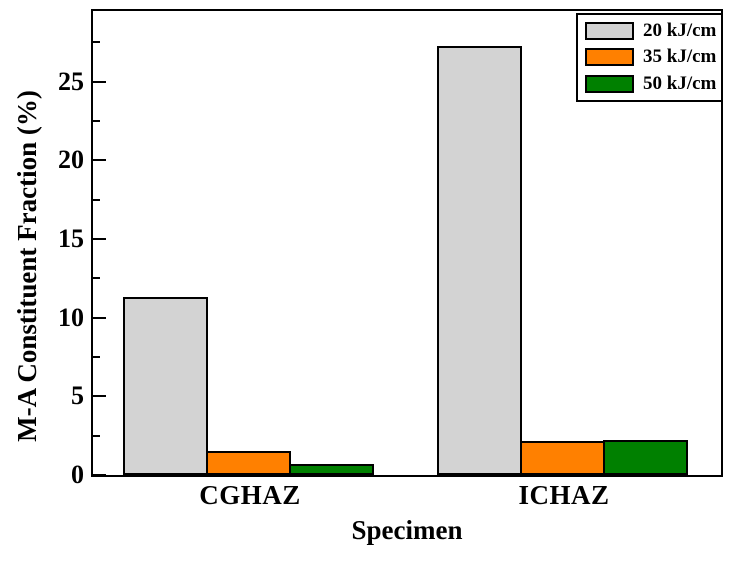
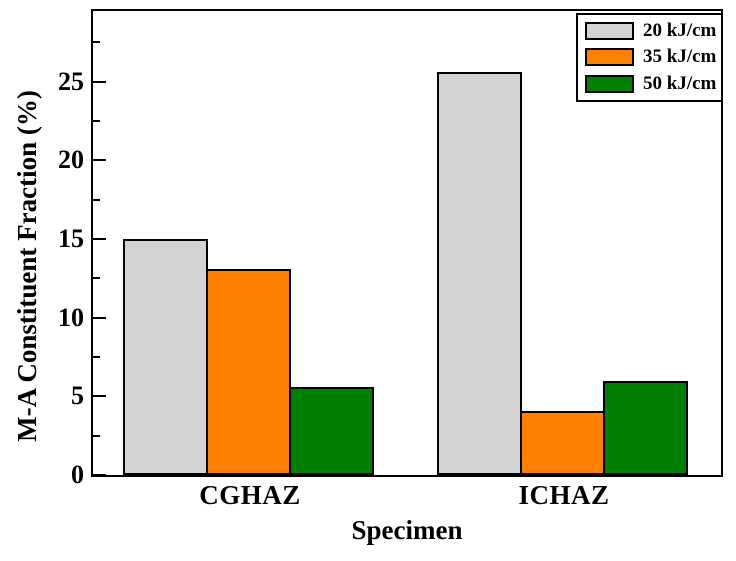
20 kJ/cm/CGHAZ: 11.3 -> 15.0
35 kJ/cm/CGHAZ: 1.6 -> 13.1
50 kJ/cm/CGHAZ: 0.7 -> 5.6
20 kJ/cm/ICHAZ: 27.3 -> 25.6
35 kJ/cm/ICHAZ: 2.1 -> 4.1
50 kJ/cm/ICHAZ: 2.2 -> 6.0
